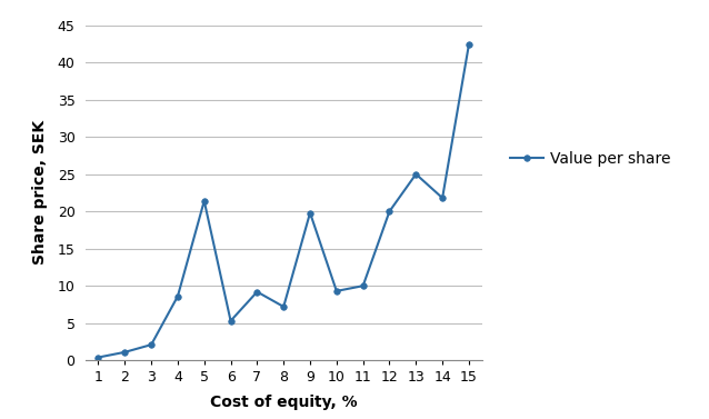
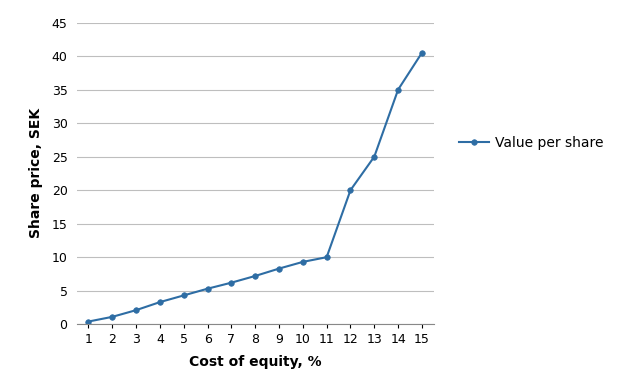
4: 8.6 -> 3.3
5: 21.4 -> 4.3
7: 9.2 -> 6.2
9: 19.8 -> 8.3
14: 21.8 -> 35.0
15: 42.4 -> 40.5
